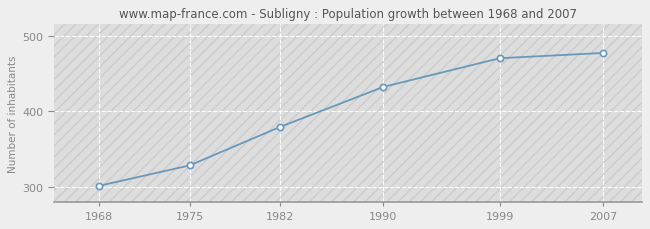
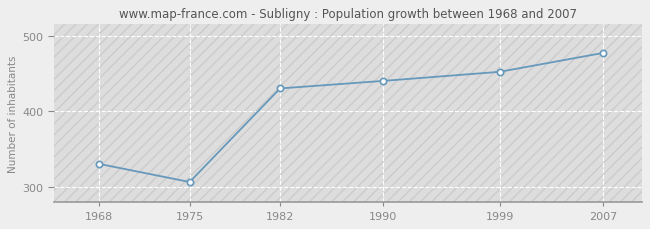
1968: 301 -> 330
1975: 328 -> 306
1982: 379 -> 430
1990: 432 -> 440
1999: 470 -> 452
